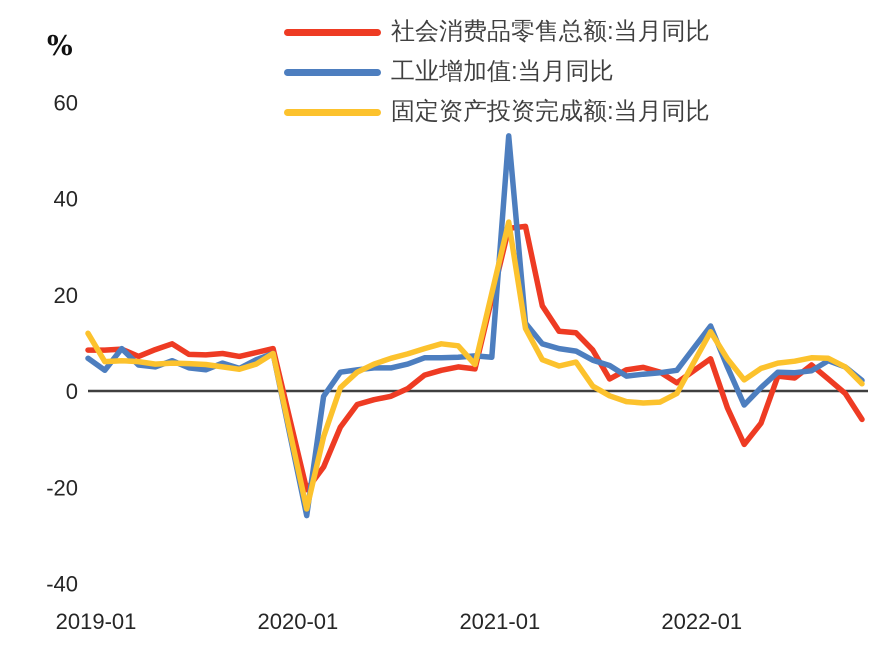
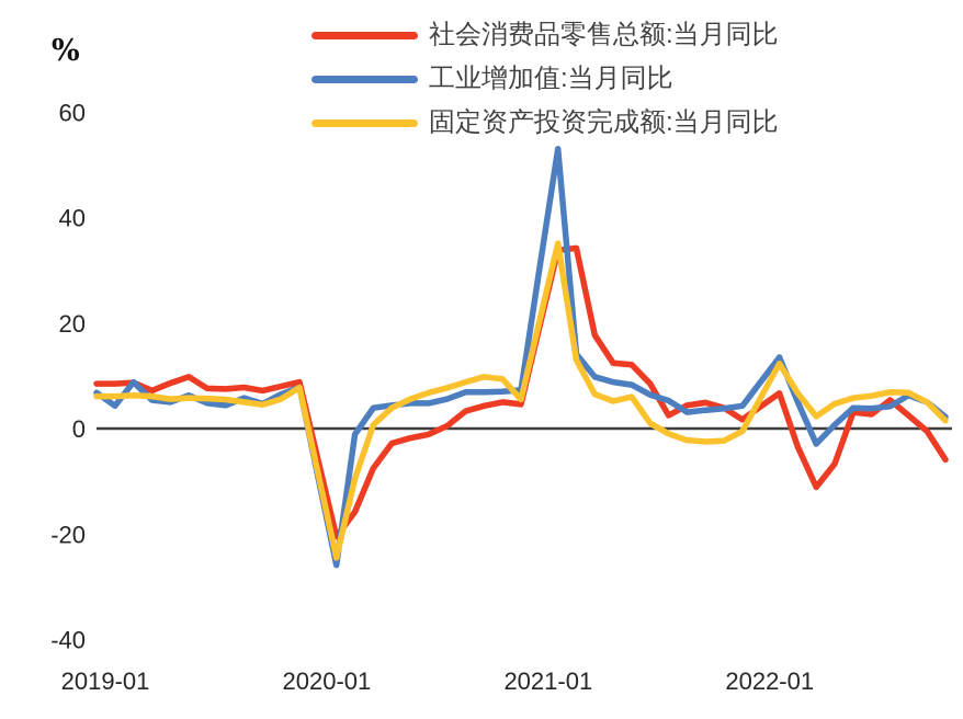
固定资产投资完成额:当月同比/2019-01: 12 -> 6
工业增加值:当月同比/2021-01: 7 -> 30
